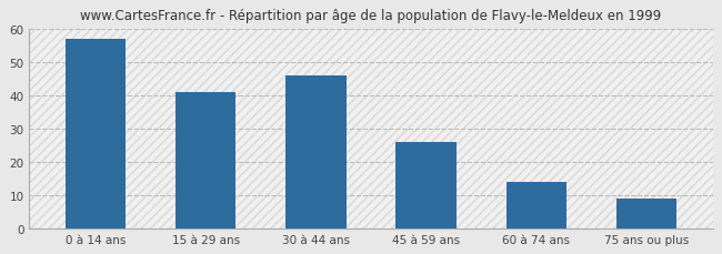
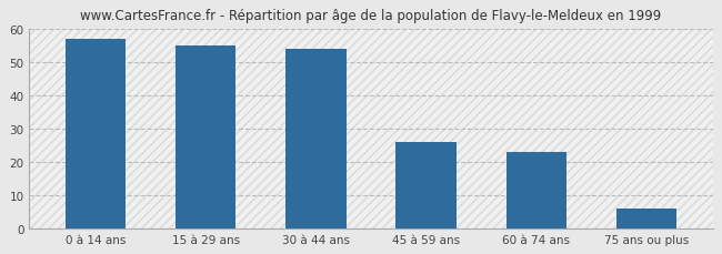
15 à 29 ans: 41 -> 55
30 à 44 ans: 46 -> 54
60 à 74 ans: 14 -> 23
75 ans ou plus: 9 -> 6
